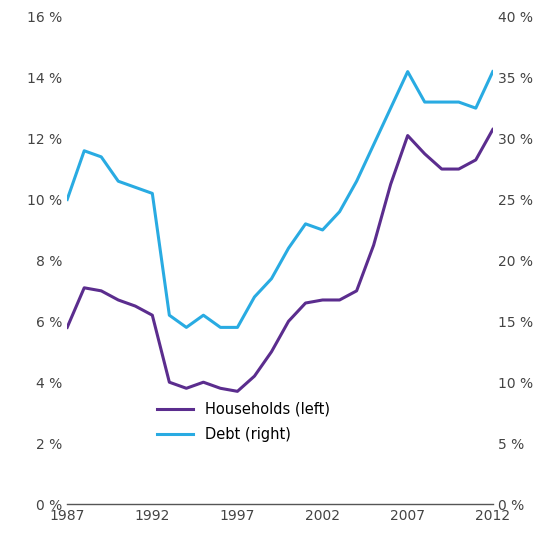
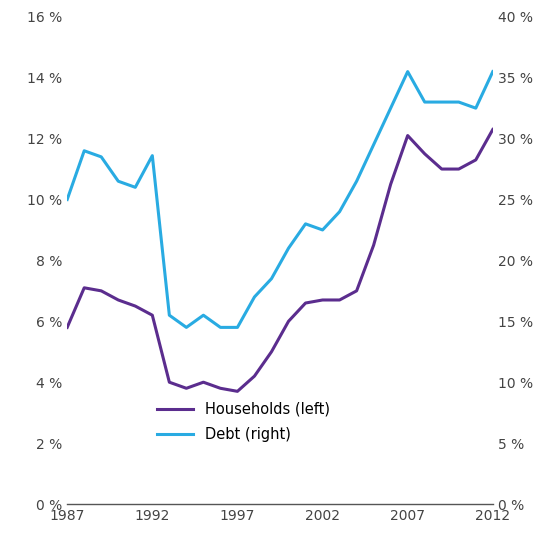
Debt (right)/1992: 25.5 % -> 28.6 %
